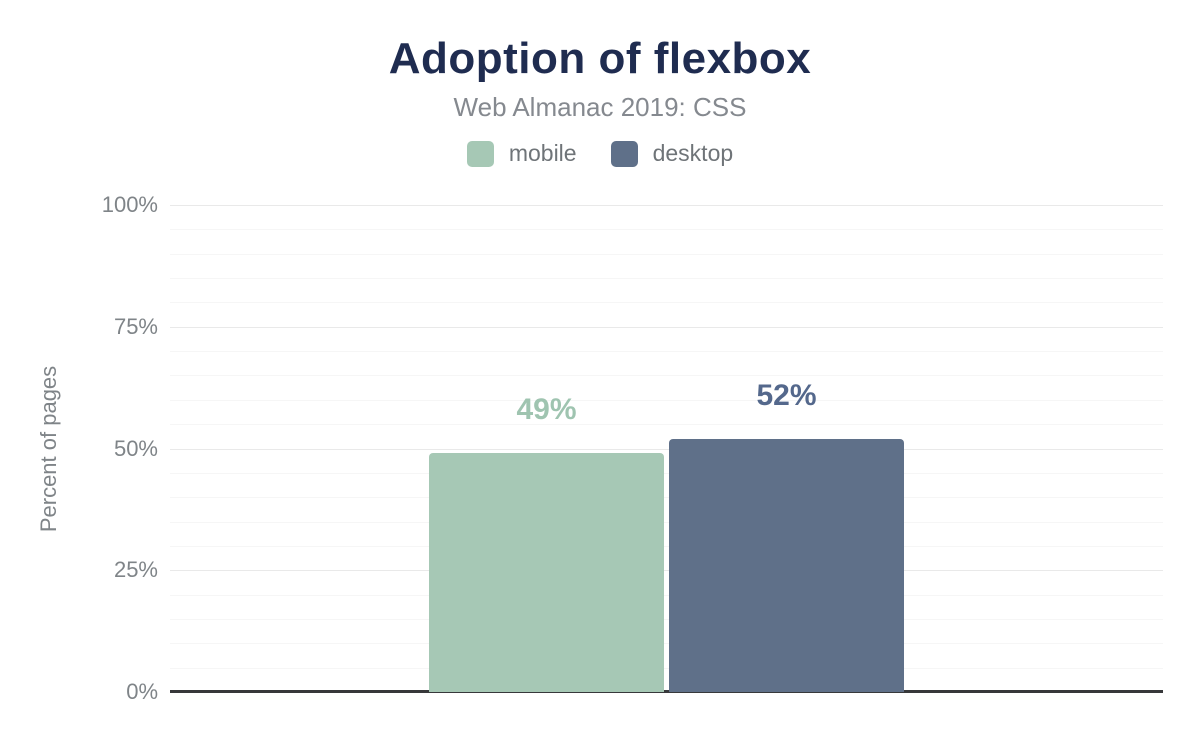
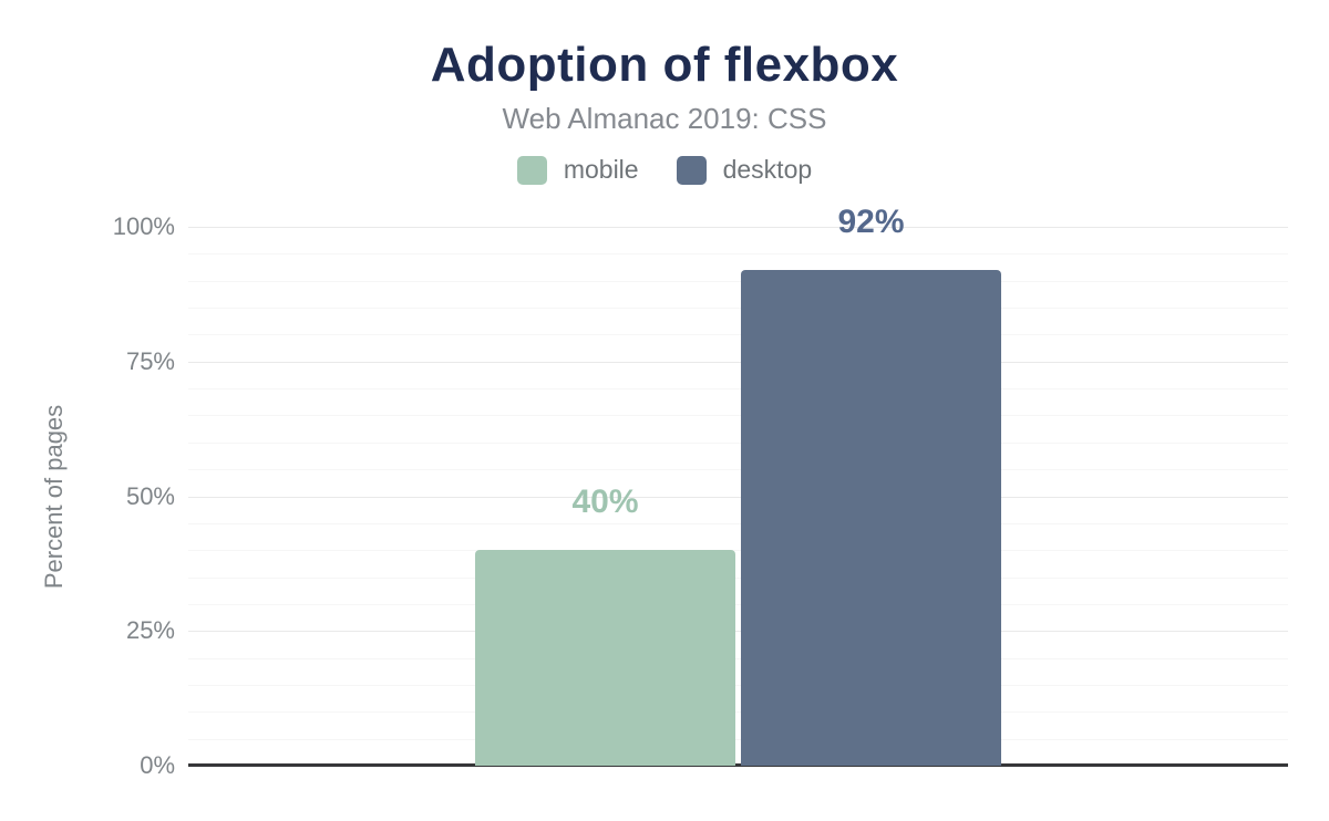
mobile: 49% -> 40%
desktop: 52% -> 92%
